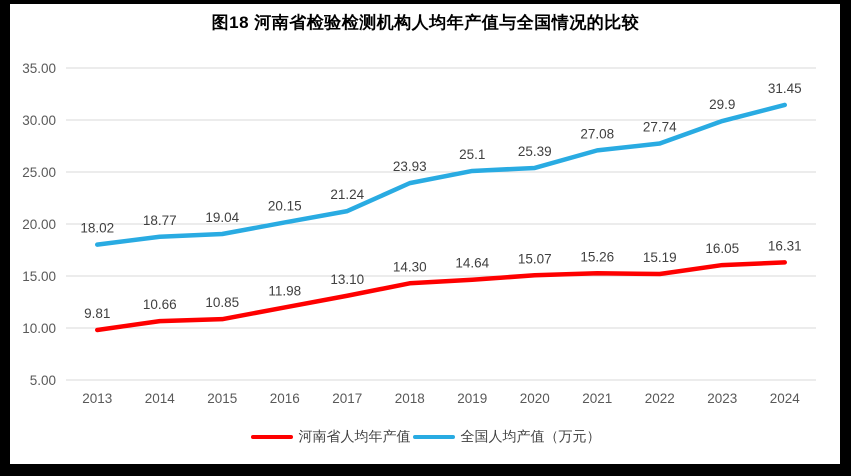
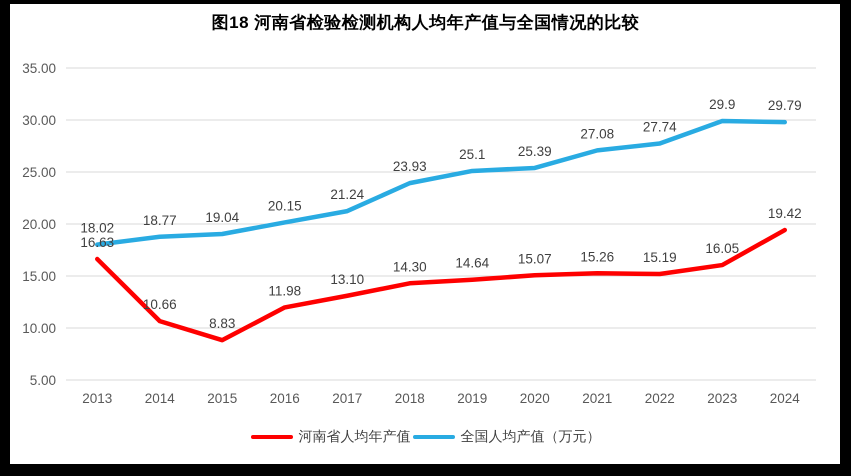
河南省人均年产值/2013: 9.81 -> 16.63
河南省人均年产值/2015: 10.85 -> 8.83
河南省人均年产值/2024: 16.31 -> 19.42
全国人均产值（万元）/2024: 31.45 -> 29.79
